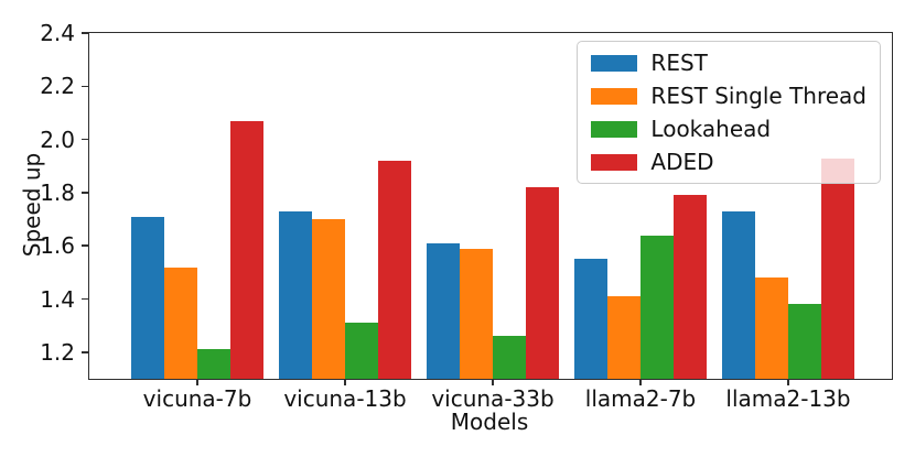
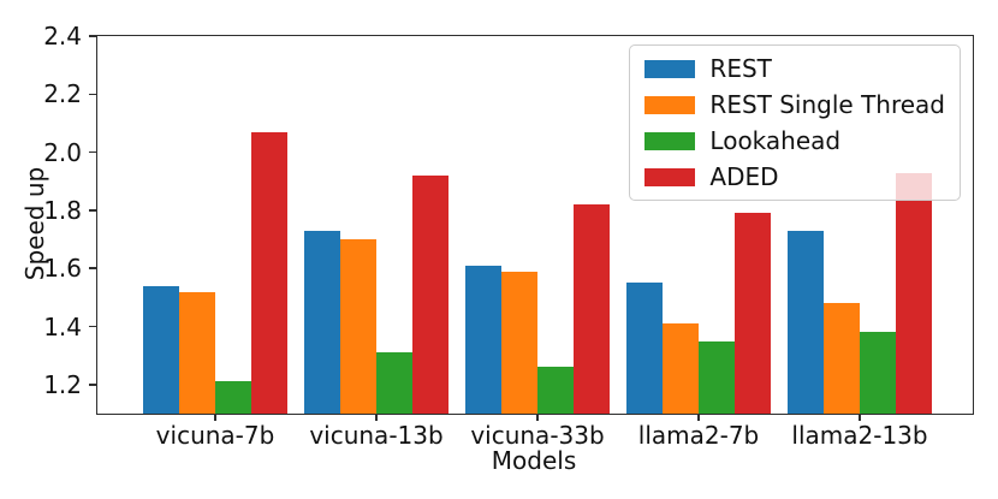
REST/vicuna-7b: 1.71 -> 1.54
Lookahead/llama2-7b: 1.64 -> 1.35
